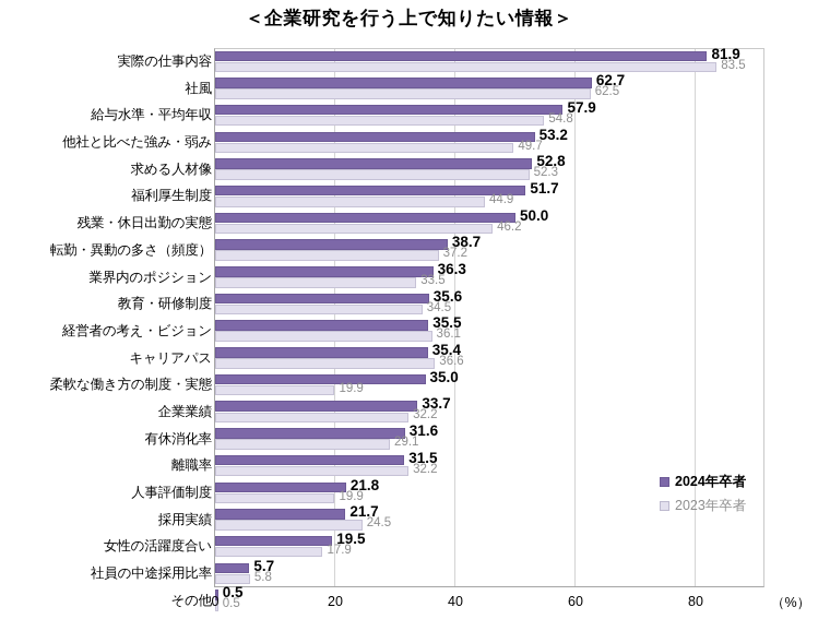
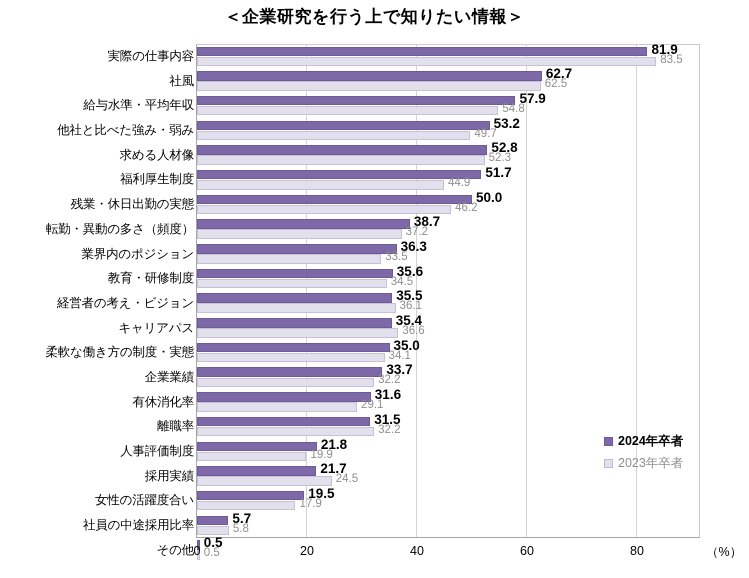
2023年卒者/柔軟な働き方の制度・実態: 19.9 -> 34.1
